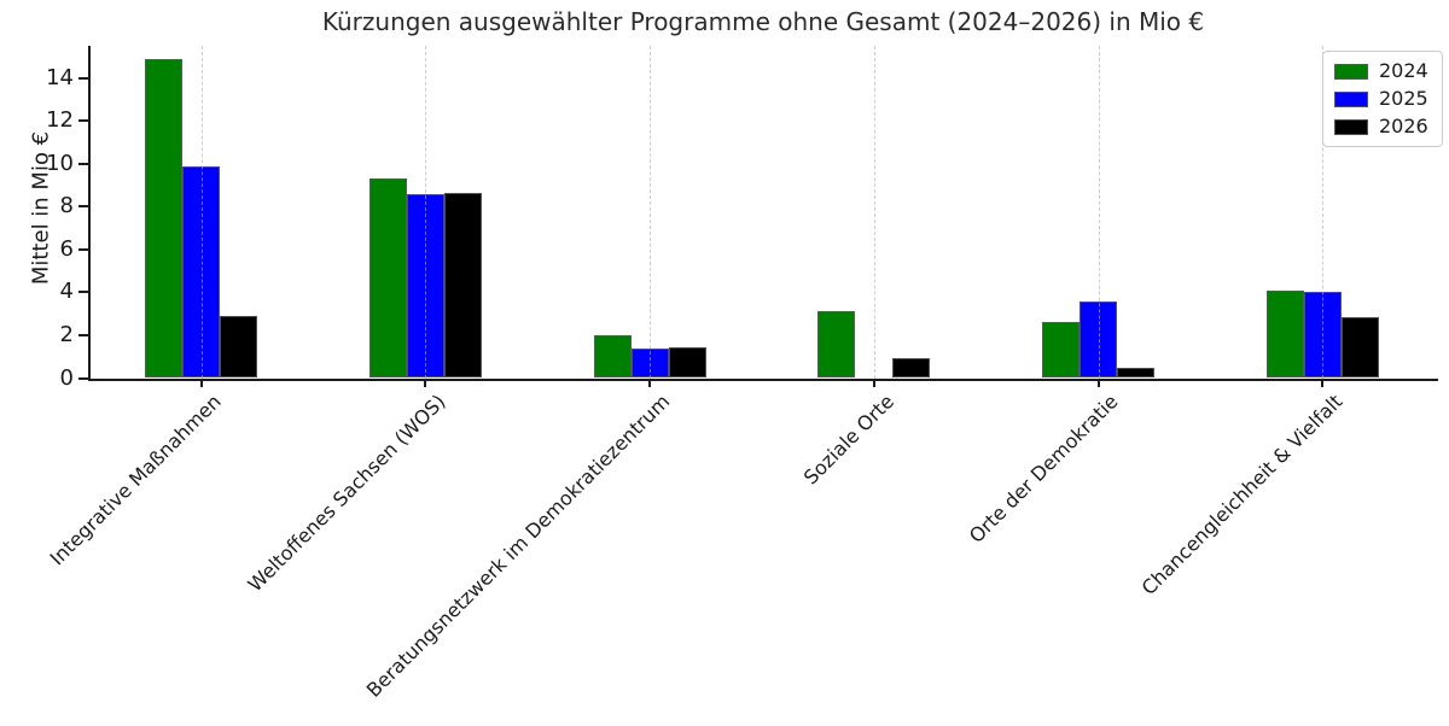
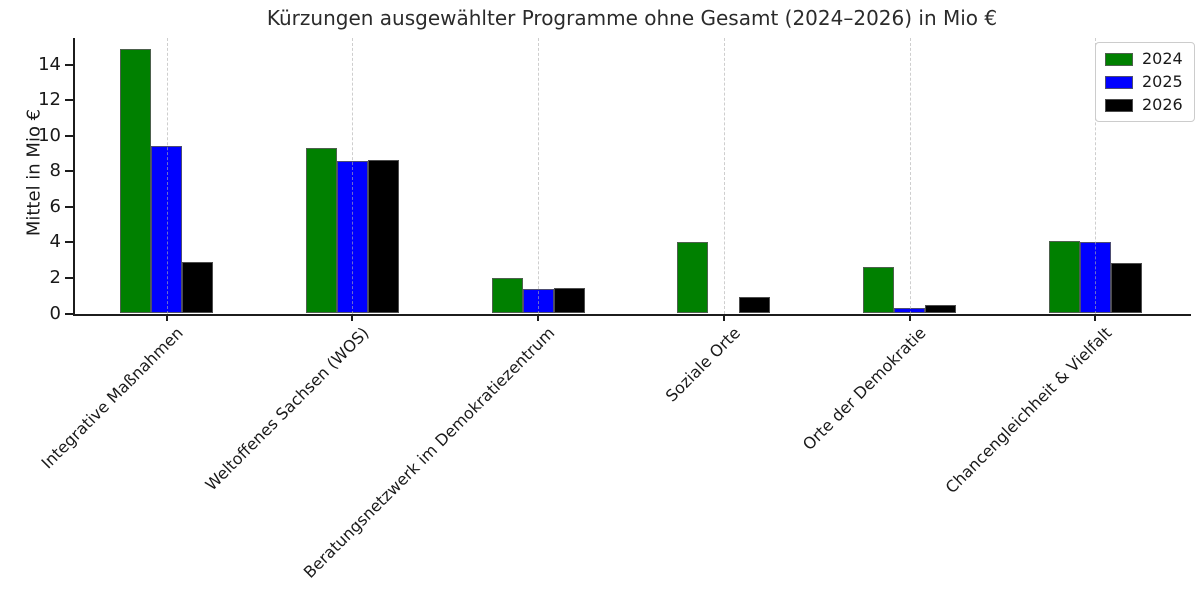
2025/Integrative Maßnahmen: 9.9 -> 9.4
2024/Soziale Orte: 3.1 -> 4.0
2025/Orte der Demokratie: 3.6 -> 0.3
